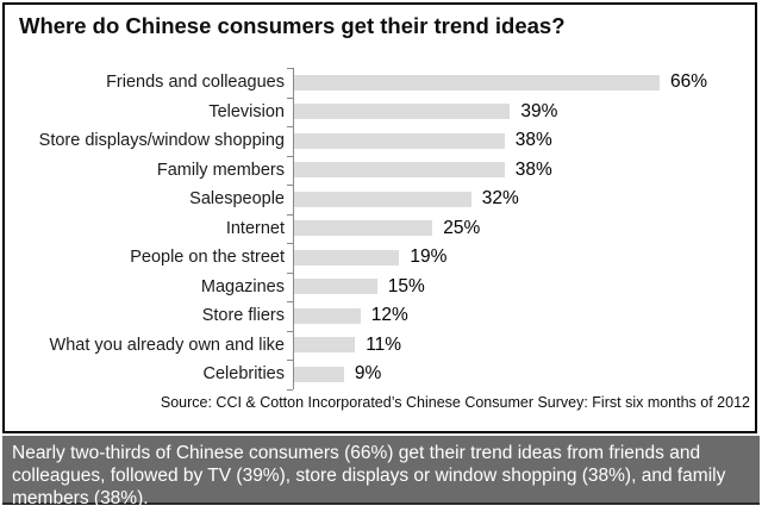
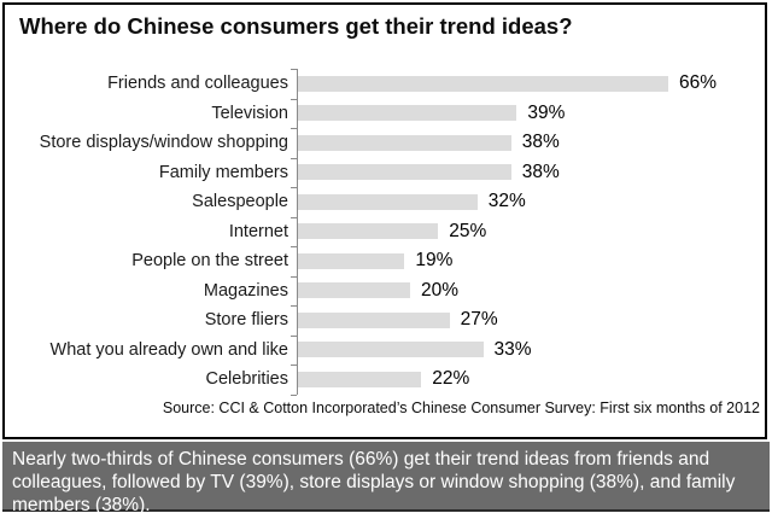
Magazines: 15% -> 20%
Store fliers: 12% -> 27%
What you already own and like: 11% -> 33%
Celebrities: 9% -> 22%
